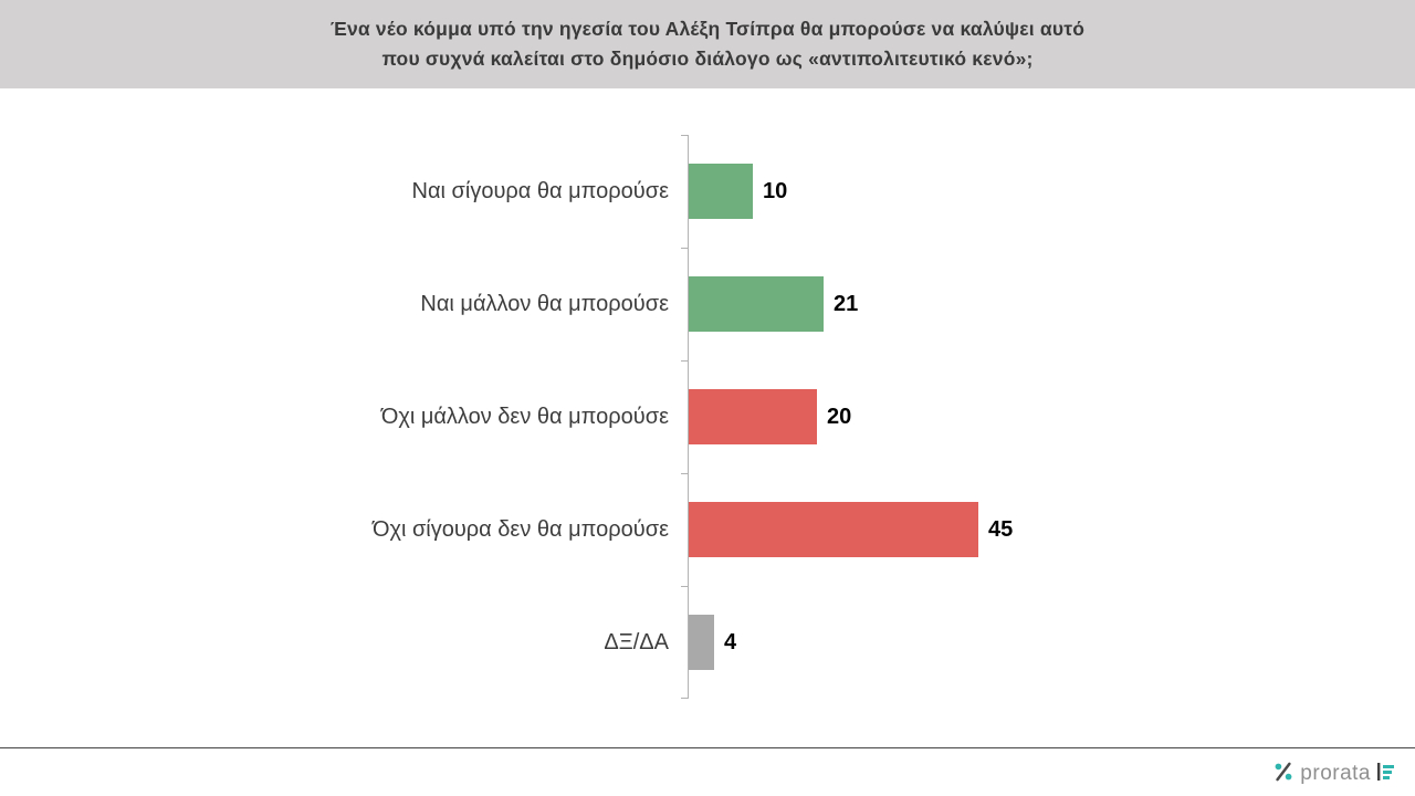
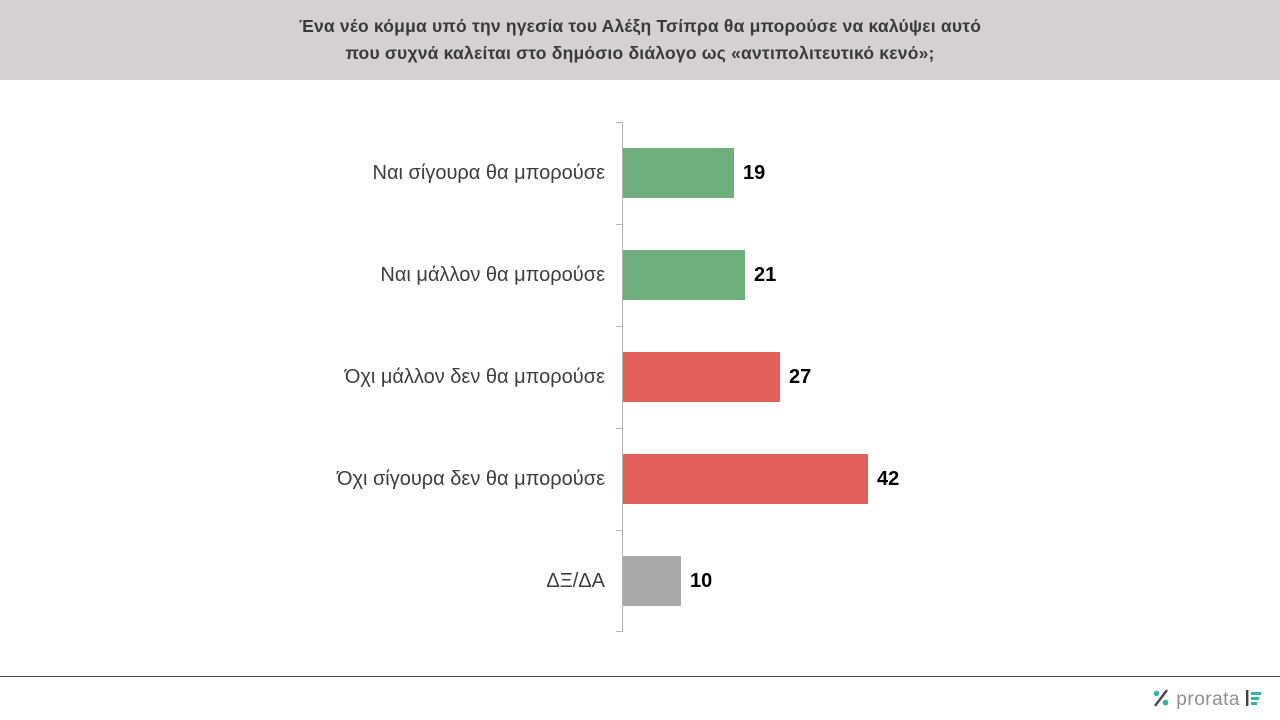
Ναι σίγουρα θα μπορούσε: 10 -> 19
Όχι μάλλον δεν θα μπορούσε: 20 -> 27
Όχι σίγουρα δεν θα μπορούσε: 45 -> 42
ΔΞ/ΔΑ: 4 -> 10
